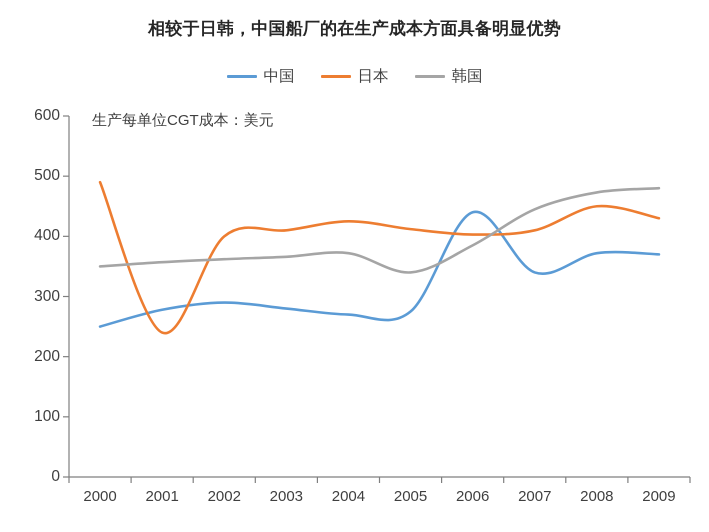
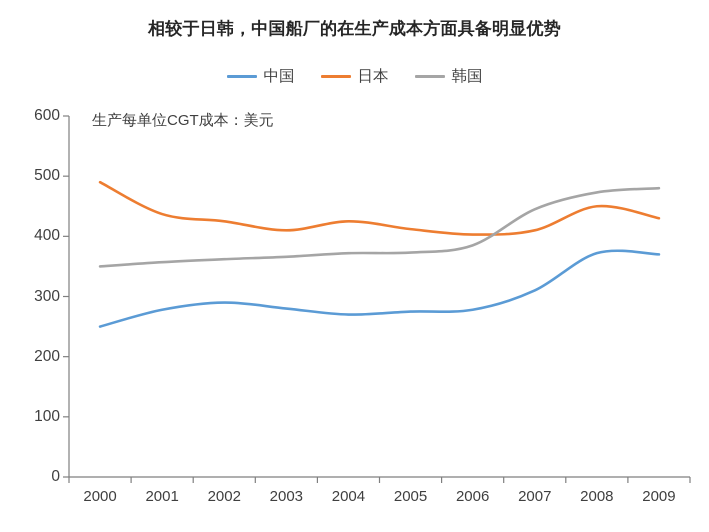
日本/2001: 240 -> 440
日本/2002: 400 -> 420
韩国/2005: 340 -> 370
中国/2006: 440 -> 280
中国/2007: 340 -> 310
